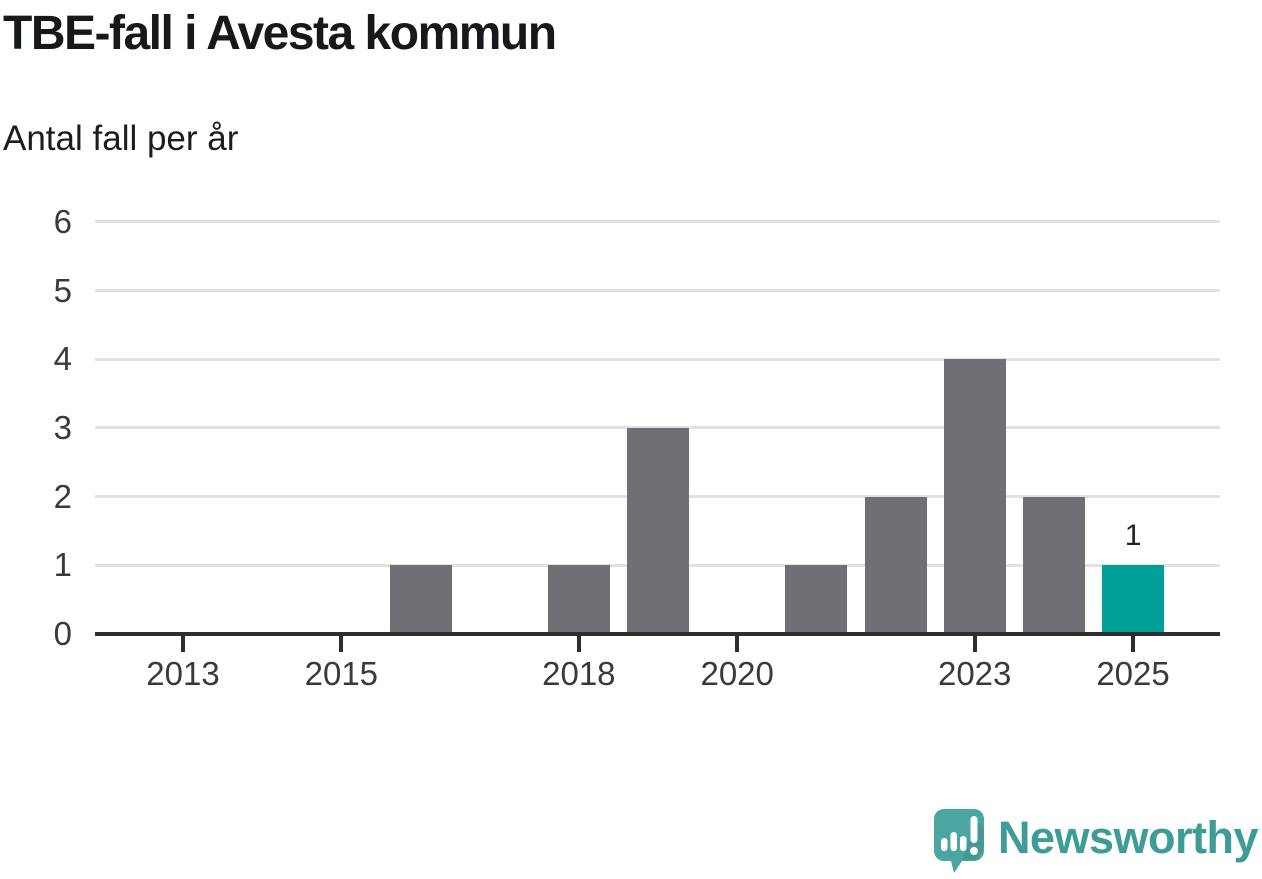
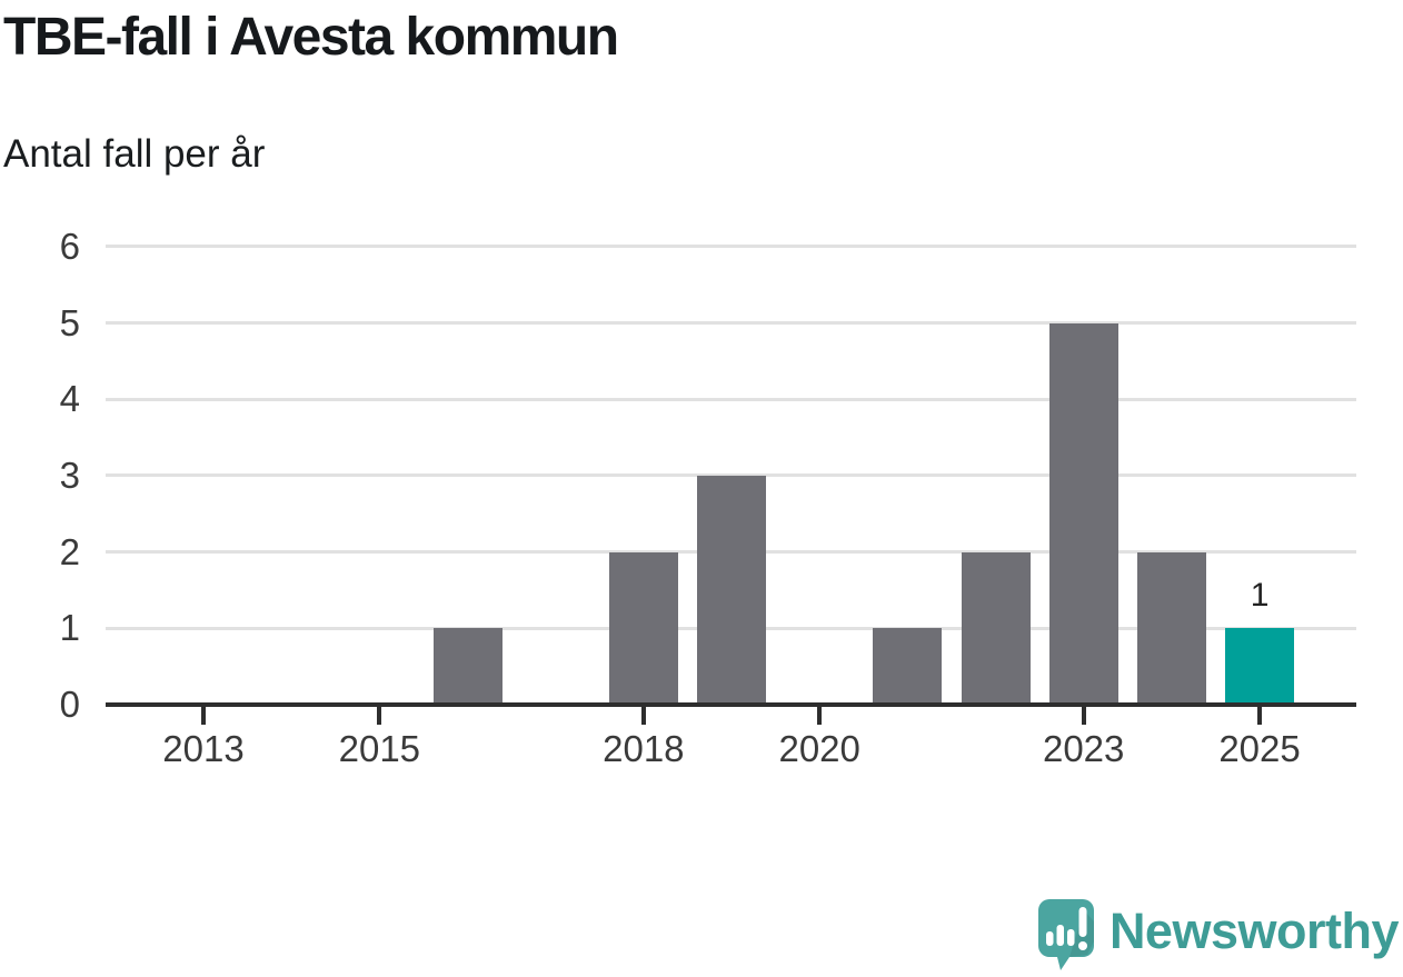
2018: 1 -> 2
2023: 4 -> 5
